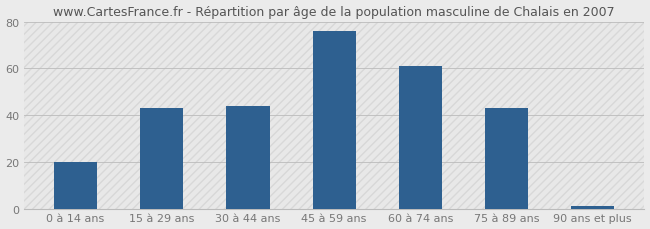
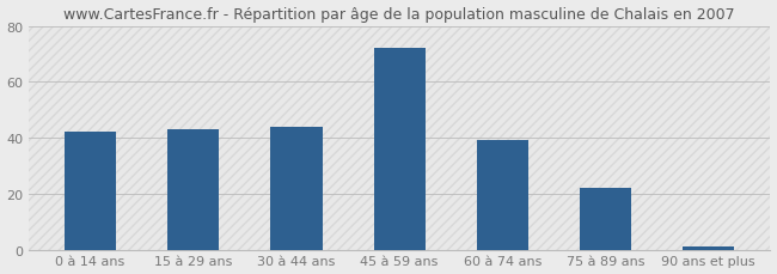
0 à 14 ans: 20 -> 42
45 à 59 ans: 76 -> 72
60 à 74 ans: 61 -> 39
75 à 89 ans: 43 -> 22
